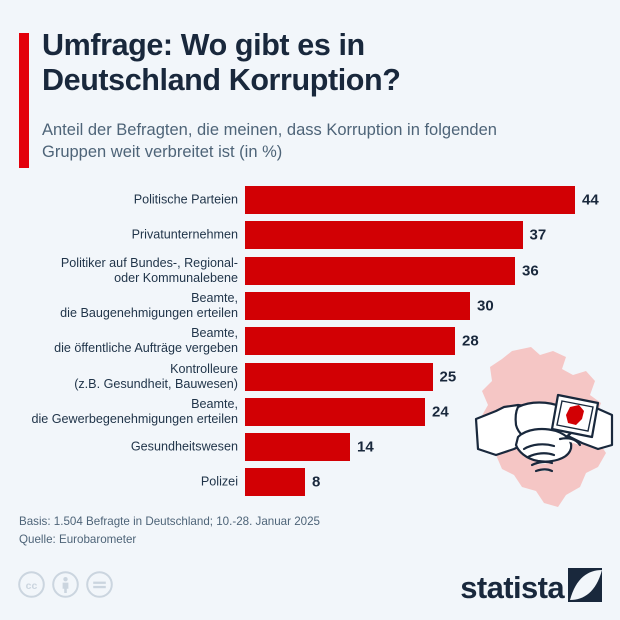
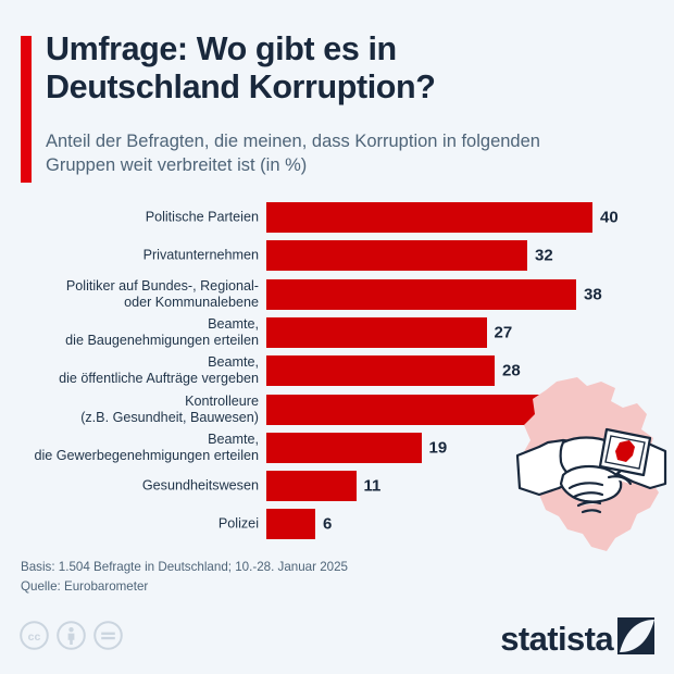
Politische Parteien: 44 -> 40
Privatunternehmen: 37 -> 32
Politiker auf Bundes-, Regional- oder Kommunalebene: 36 -> 38
Beamte, die Baugenehmigungen erteilen: 30 -> 27
Kontrolleure (z.B. Gesundheit, Bauwesen): 25 -> 36
Beamte, die Gewerbegenehmigungen erteilen: 24 -> 19
Gesundheitswesen: 14 -> 11
Polizei: 8 -> 6
